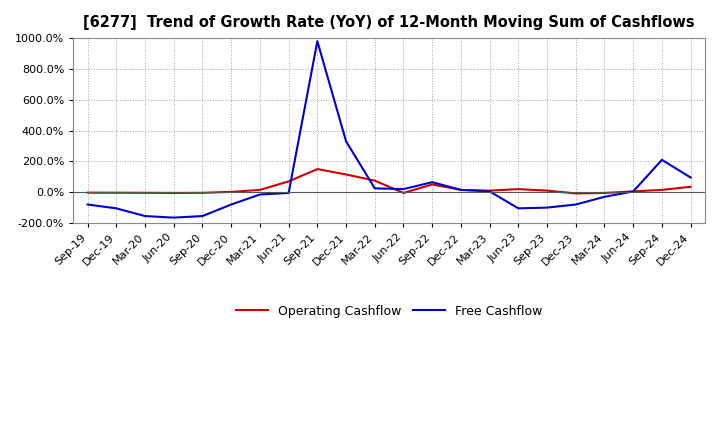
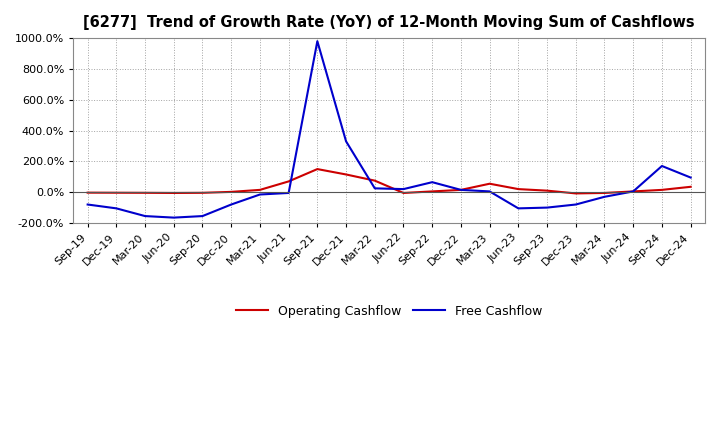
Operating Cashflow/Sep-22: 50% -> 0%
Operating Cashflow/Mar-23: 10% -> 60%
Free Cashflow/Sep-24: 210% -> 170%
